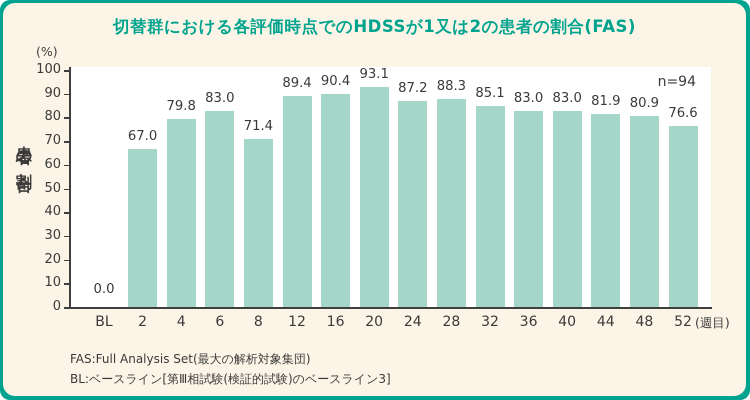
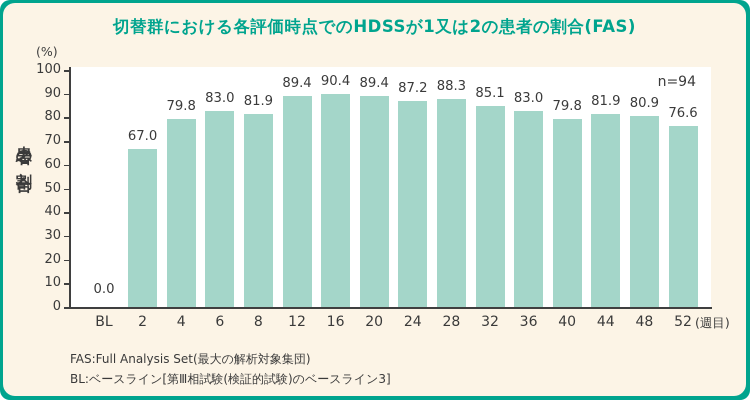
8: 71.4 -> 81.9
20: 93.1 -> 89.4
40: 83.0 -> 79.8
